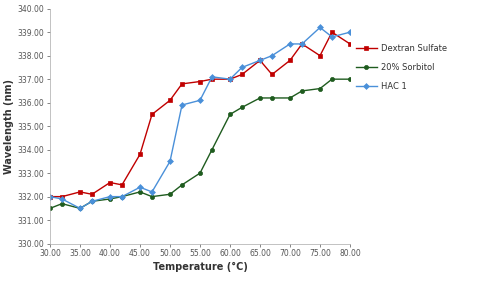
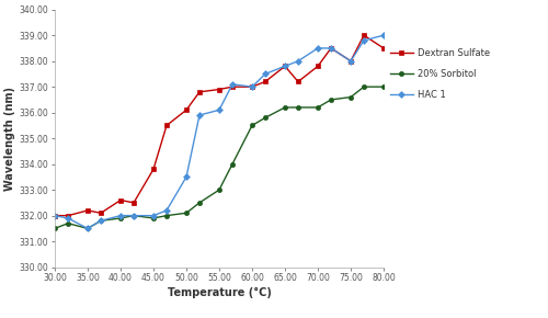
20% Sorbitol/45.00: 332.2 -> 331.9
HAC 1/45.00: 332.4 -> 332.0
HAC 1/75.00: 339.2 -> 338.0
